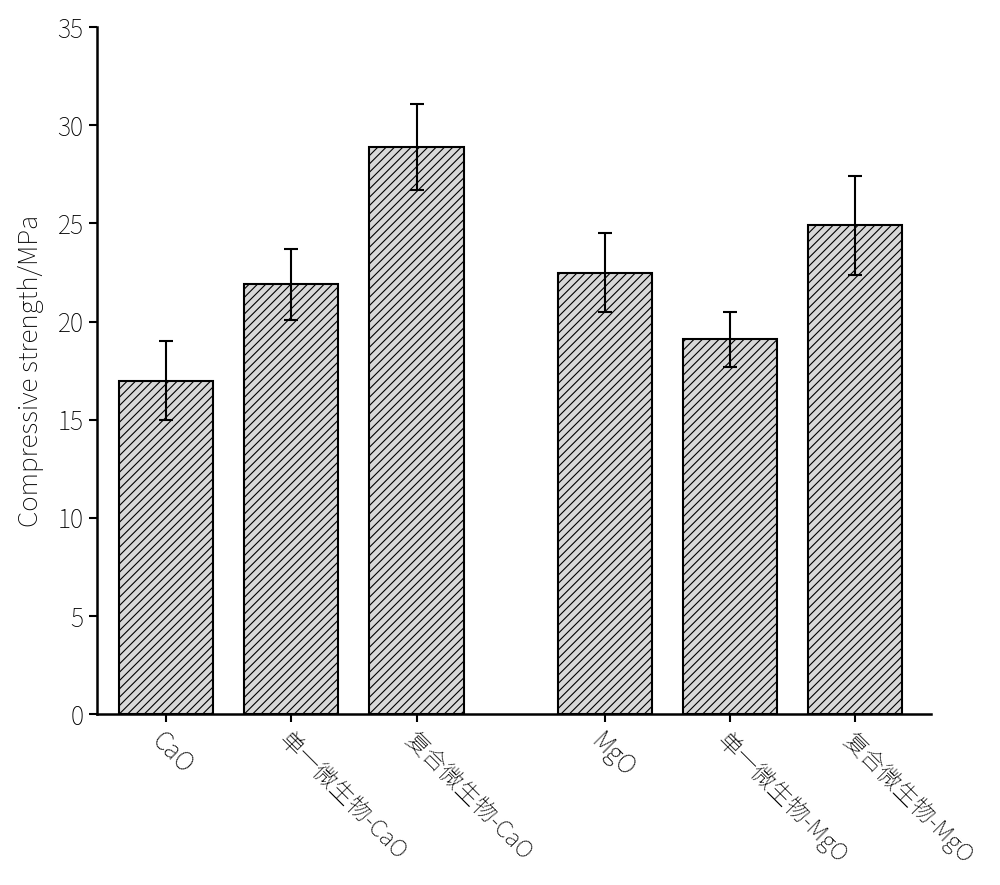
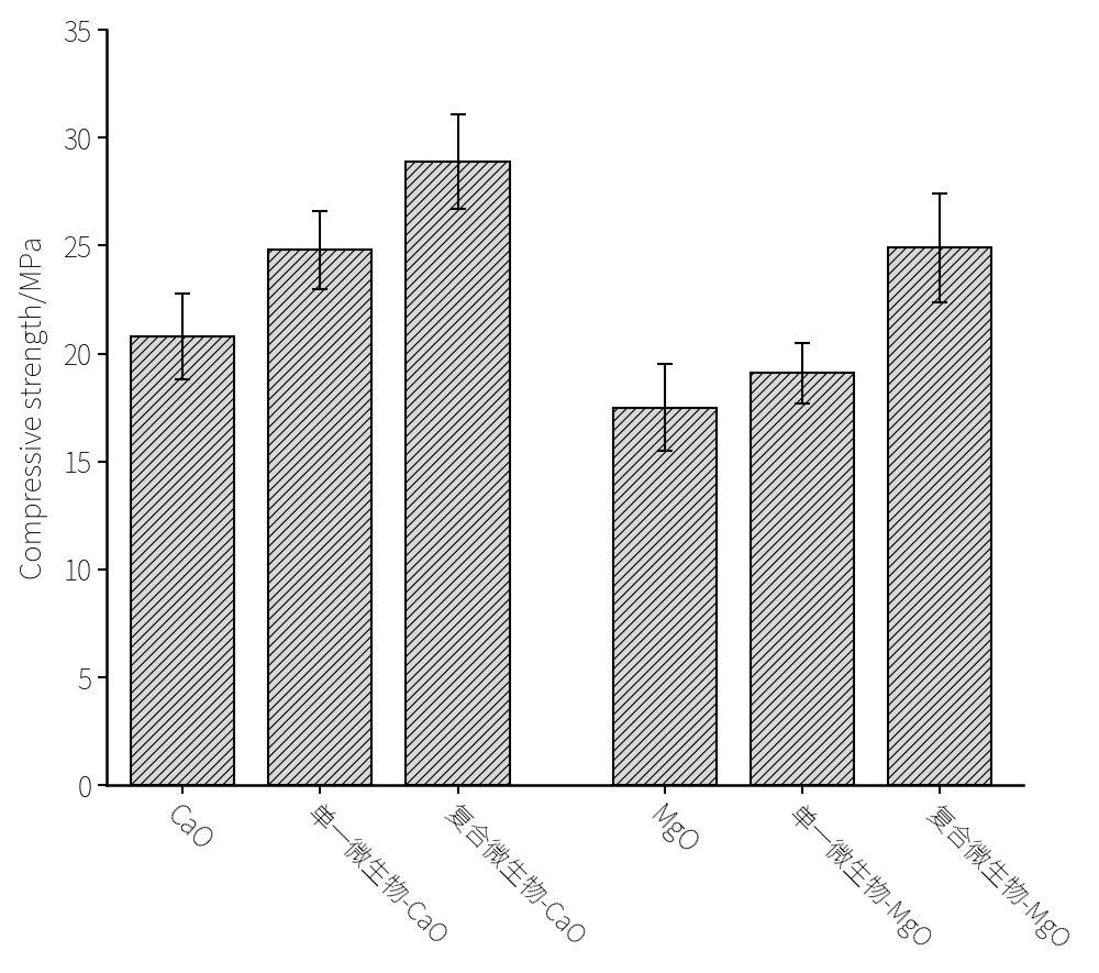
CaO: 17.0 -> 20.8
单一微生物-CaO: 21.9 -> 24.8
MgO: 22.5 -> 17.5
